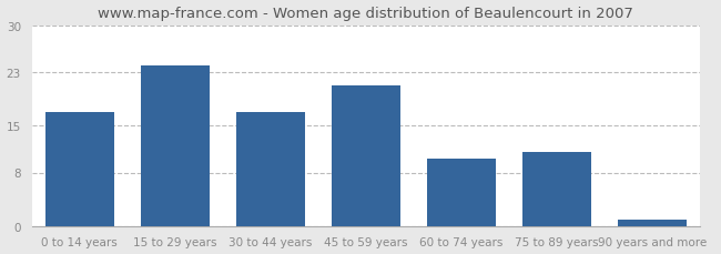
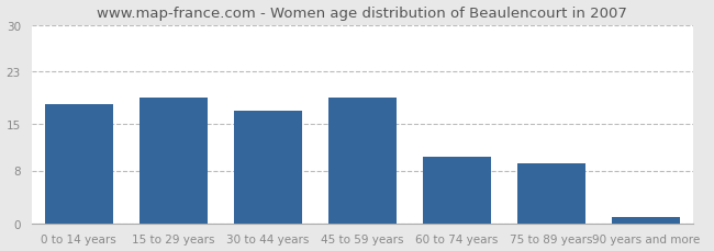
0 to 14 years: 17 -> 18
15 to 29 years: 24 -> 19
45 to 59 years: 21 -> 19
75 to 89 years: 11 -> 9
